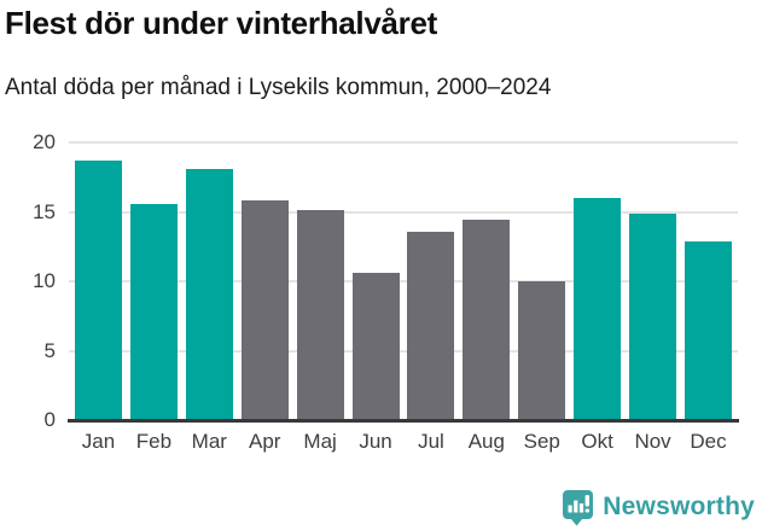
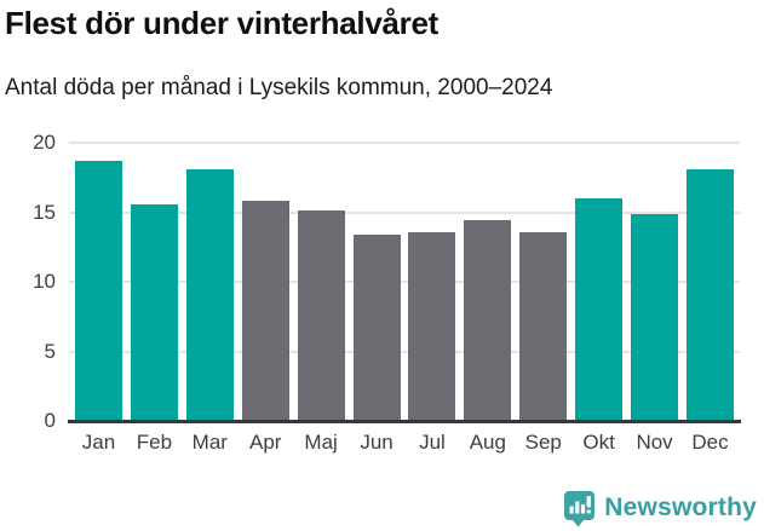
Jun: 10.6 -> 13.4
Sep: 10.0 -> 13.6
Dec: 12.9 -> 18.1
